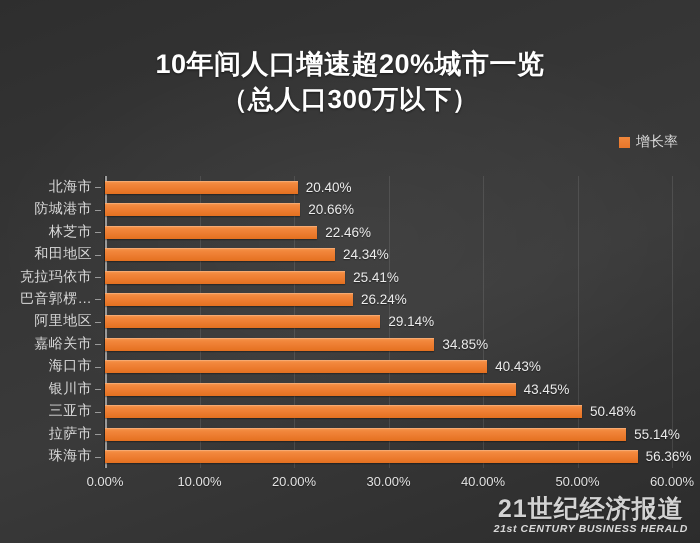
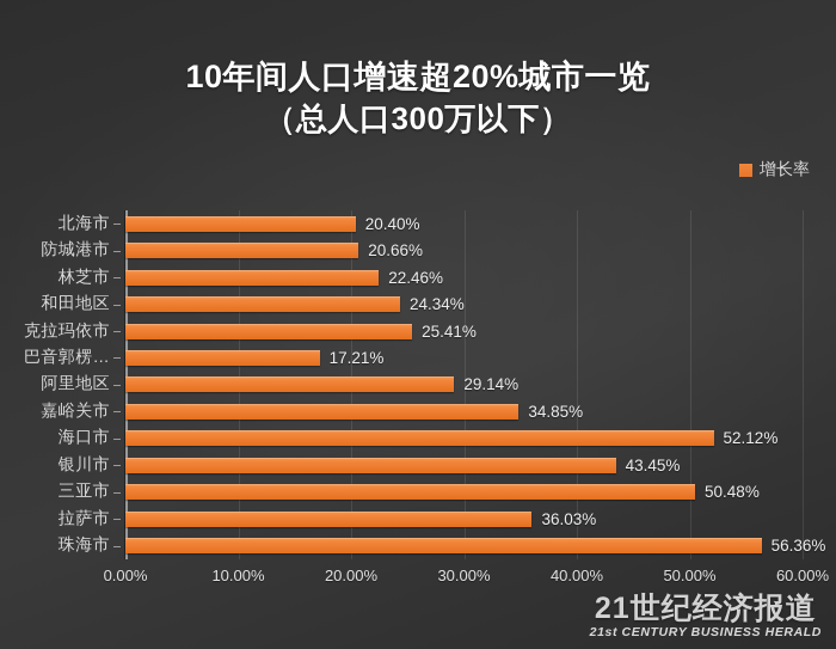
巴音郭楞…: 26.24% -> 17.21%
海口市: 40.43% -> 52.12%
拉萨市: 55.14% -> 36.03%
